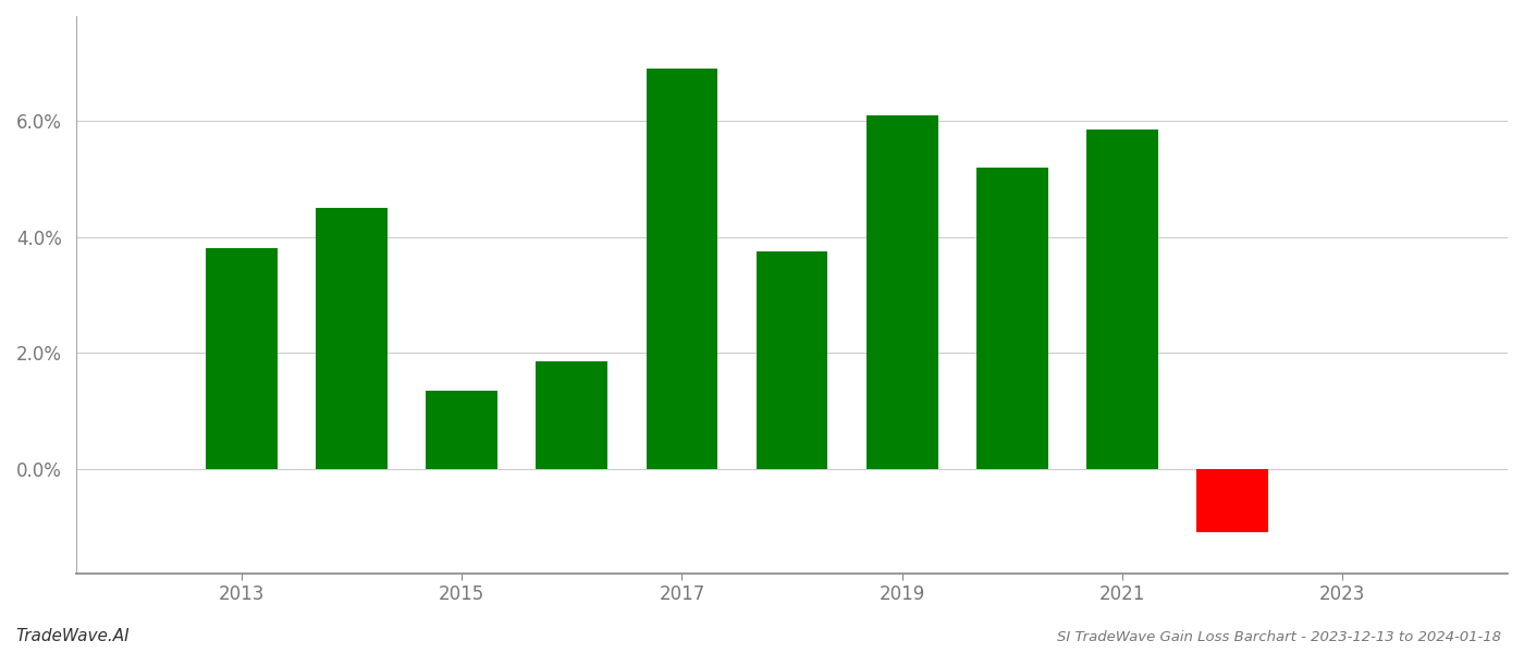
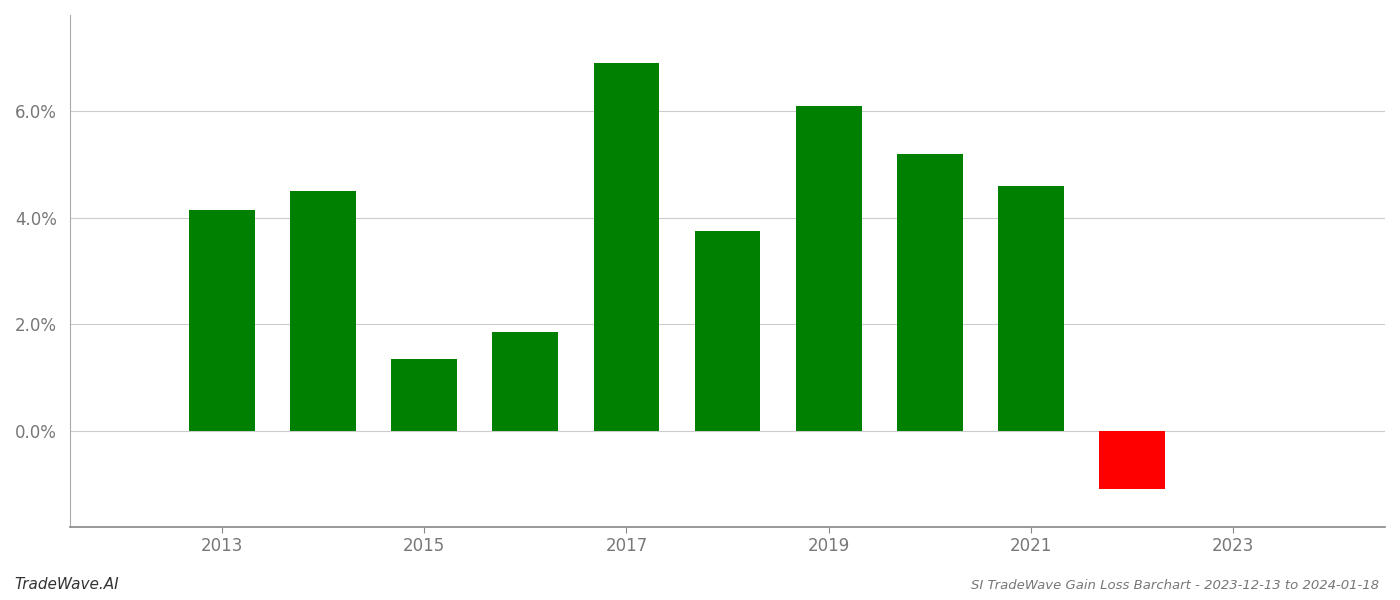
2013: 3.80% -> 4.14%
2021: 5.85% -> 4.60%
